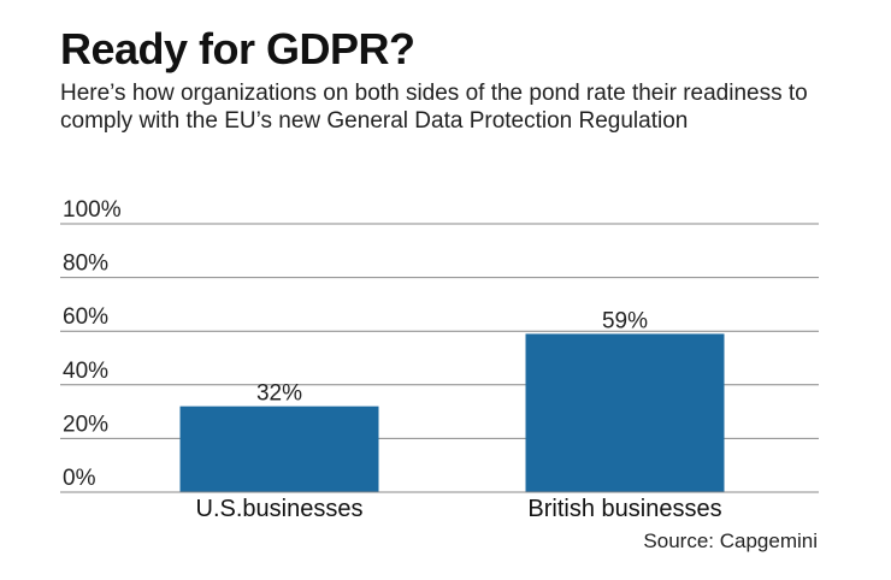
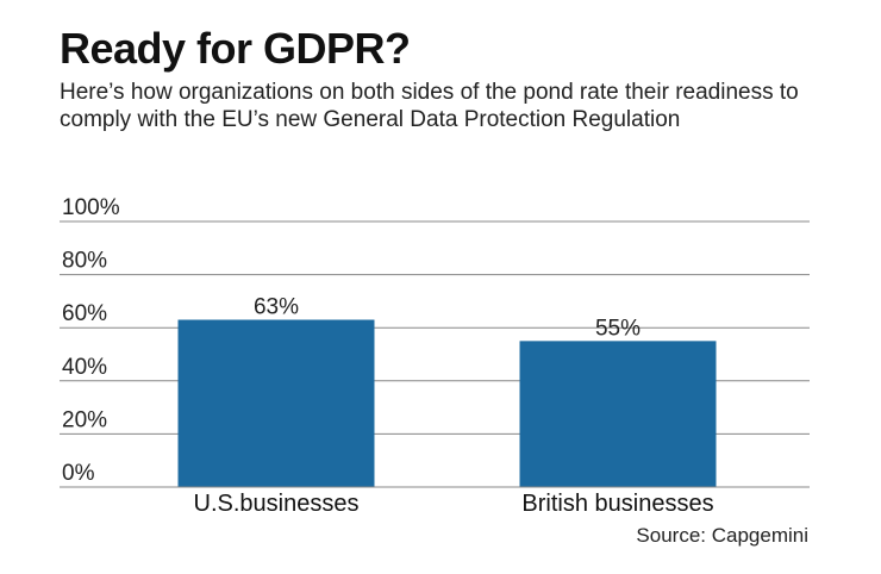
U.S.businesses: 32% -> 63%
British businesses: 59% -> 55%
